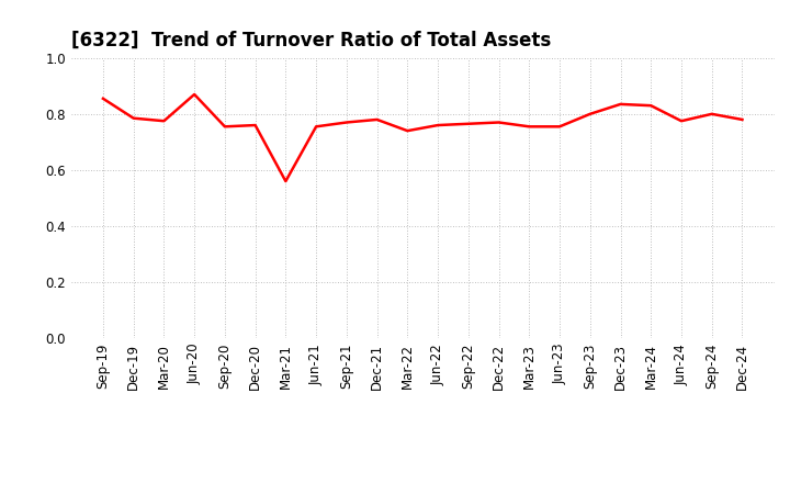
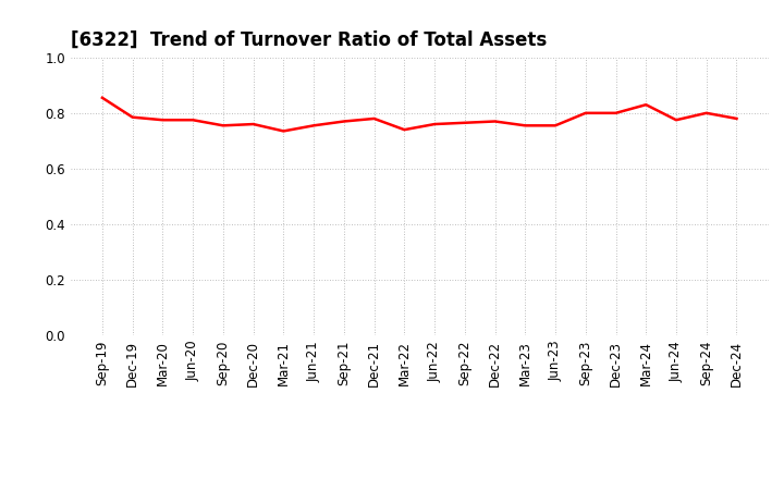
Jun-20: 0.870 -> 0.775
Mar-21: 0.560 -> 0.735
Dec-23: 0.835 -> 0.800
